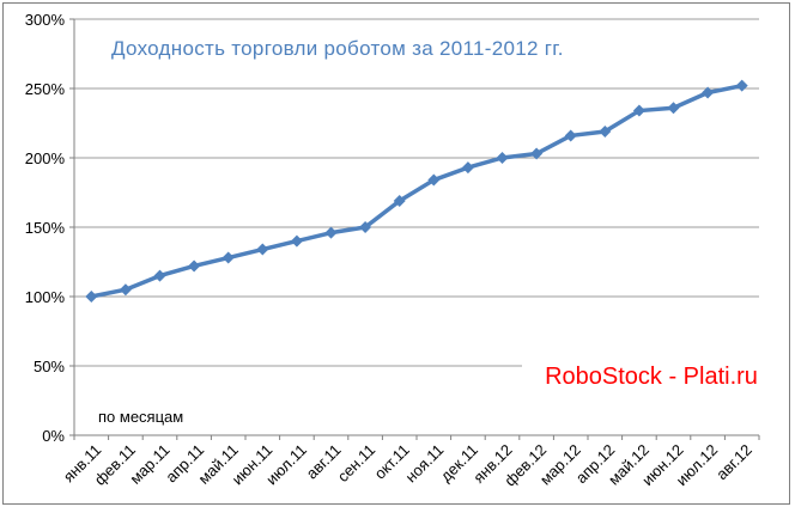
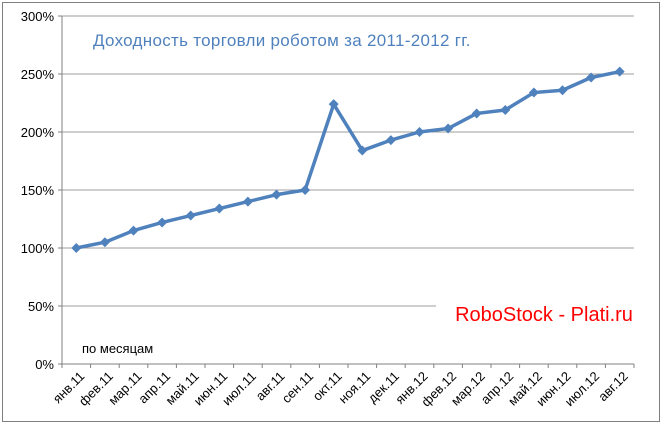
окт.11: 169% -> 224%
